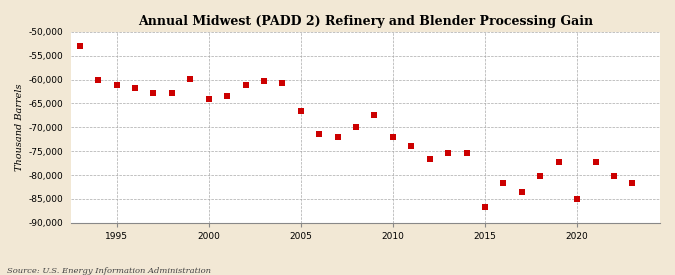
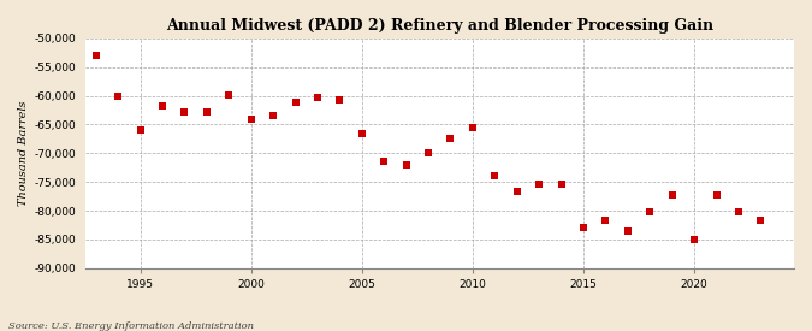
1995: -61,200 -> -66,000
2010: -72,000 -> -65,500
2015: -86,700 -> -83,000
